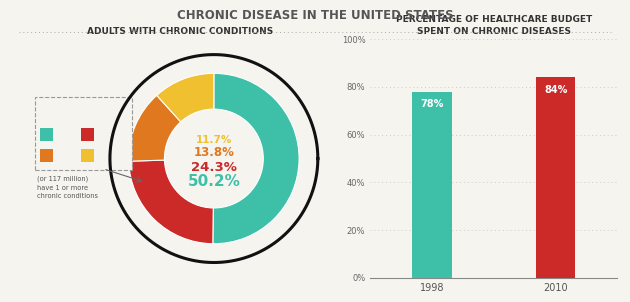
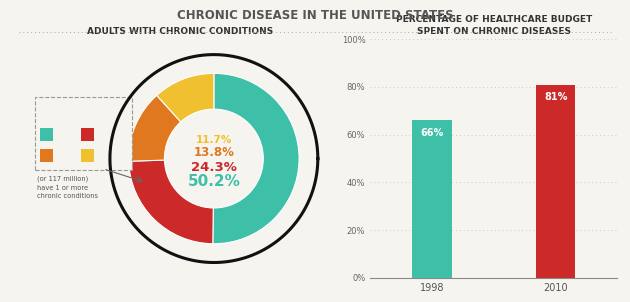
PERCENTAGE OF HEALTHCARE BUDGET SPENT ON CHRONIC DISEASES/1998: 78% -> 66%
PERCENTAGE OF HEALTHCARE BUDGET SPENT ON CHRONIC DISEASES/2010: 84% -> 81%
